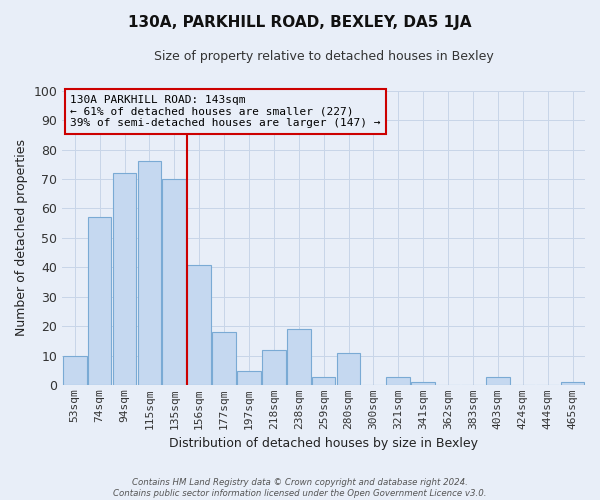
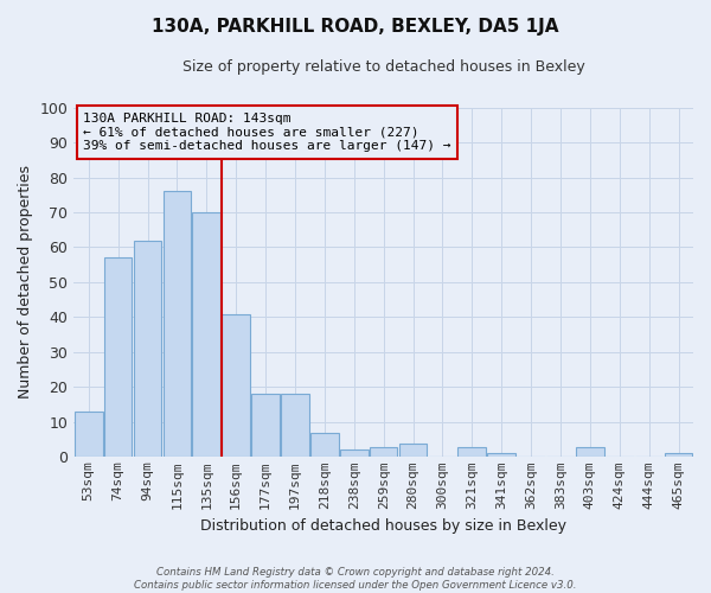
53sqm: 10 -> 13
94sqm: 72 -> 62
197sqm: 5 -> 18
218sqm: 12 -> 7
238sqm: 19 -> 2
280sqm: 11 -> 4
